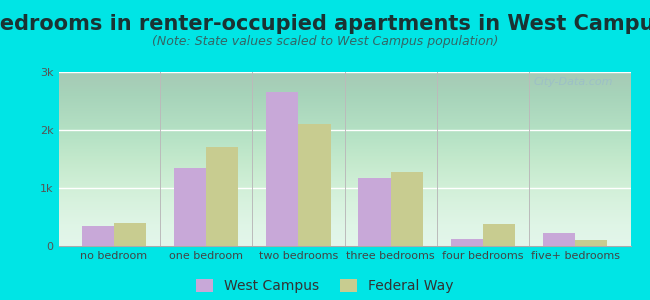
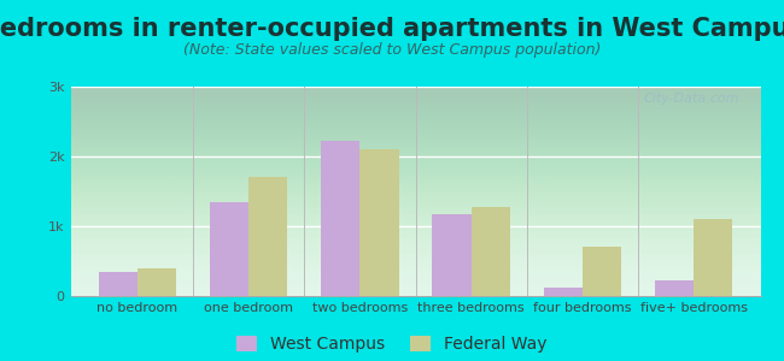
West Campus/two bedrooms: 2.65k -> 2.22k
Federal Way/four bedrooms: 0.38k -> 0.70k
Federal Way/five+ bedrooms: 0.10k -> 1.10k
